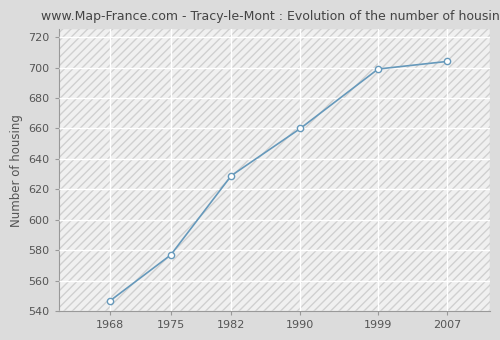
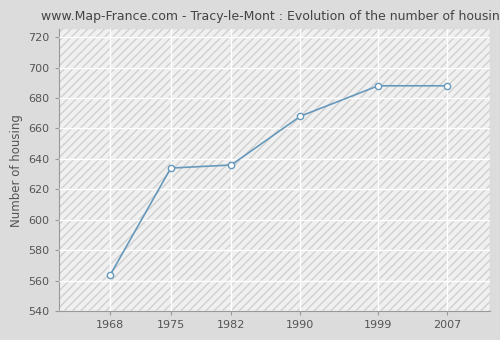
1968: 547 -> 564
1975: 577 -> 634
1982: 629 -> 636
1990: 660 -> 668
1999: 699 -> 688
2007: 704 -> 688
